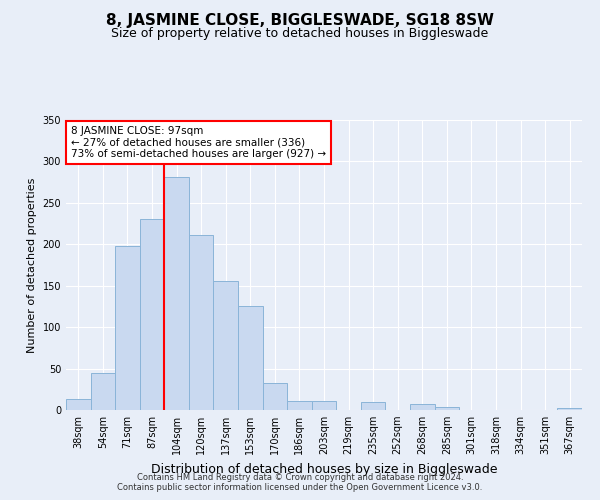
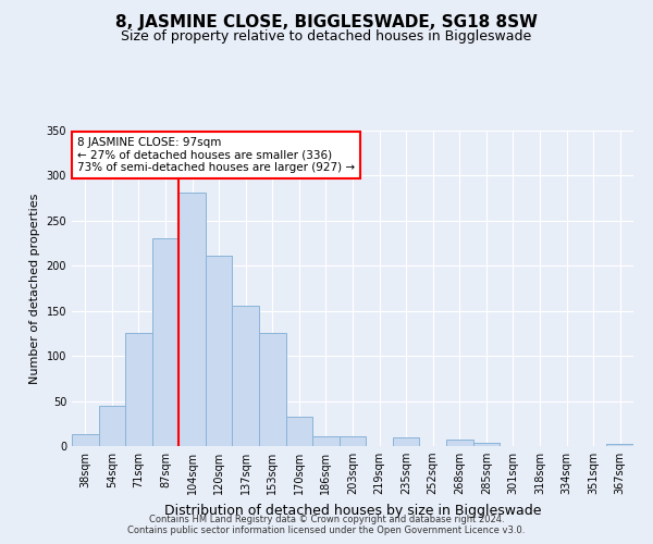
71sqm: 198 -> 126
